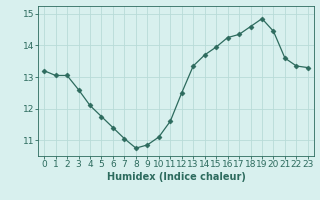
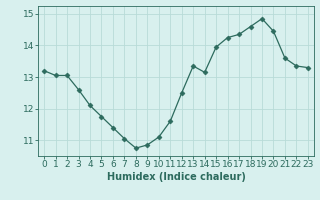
14: 13.70 -> 13.15
